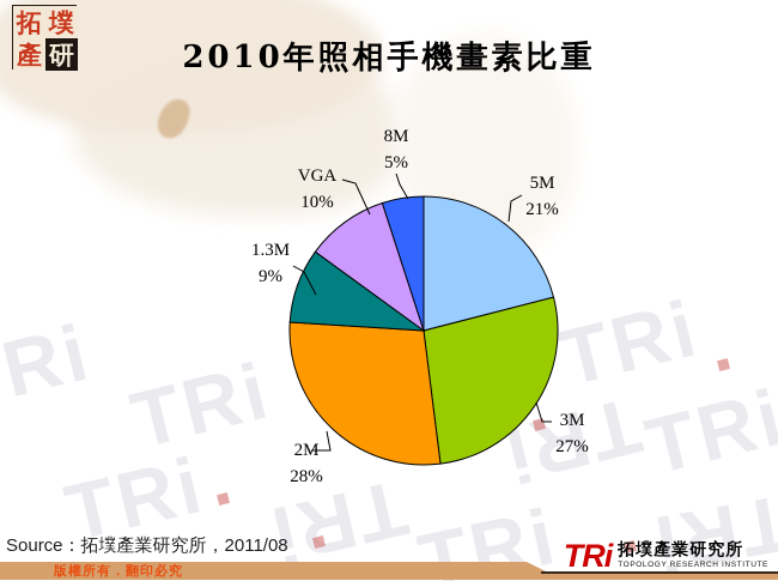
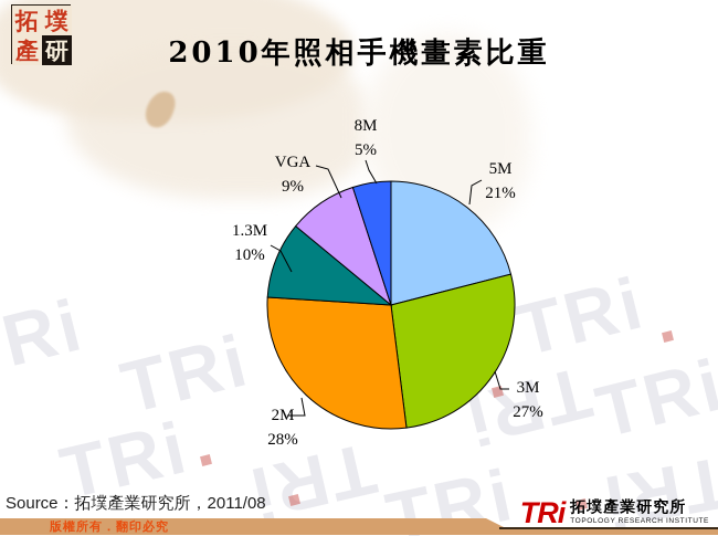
1.3M: 9% -> 10%
VGA: 10% -> 9%
